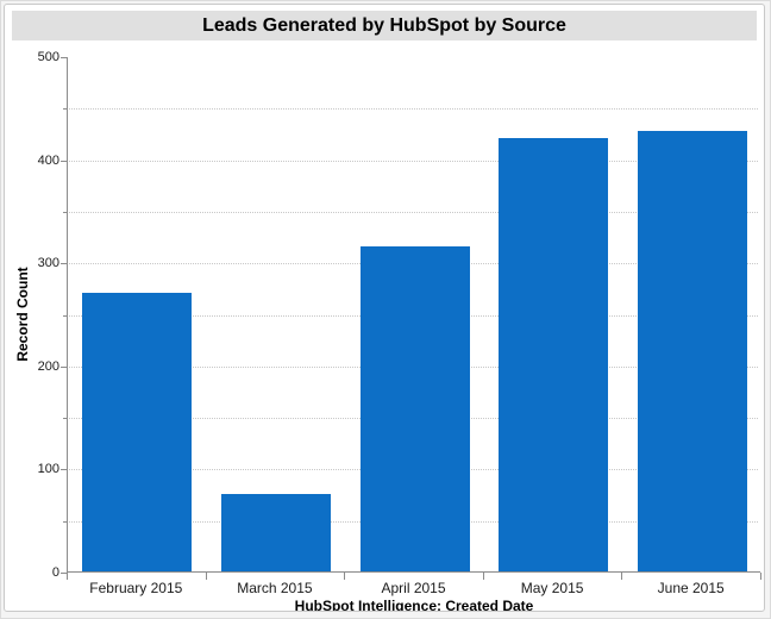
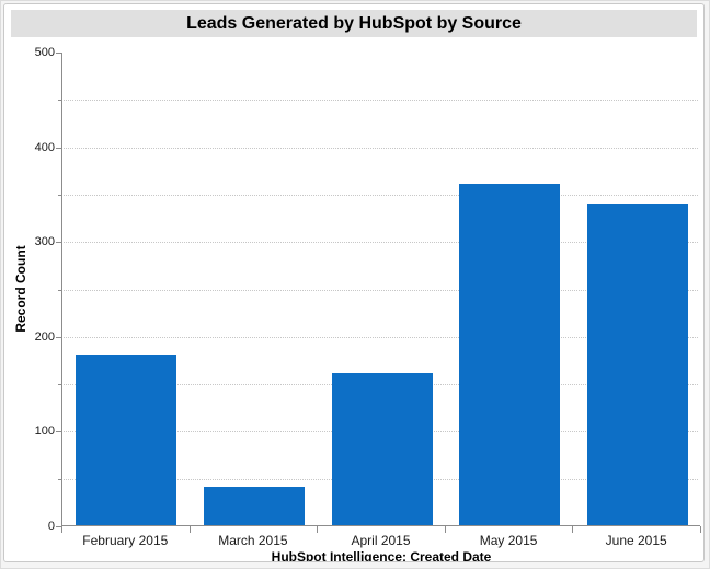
February 2015: 270 -> 180
March 2015: 80 -> 40
April 2015: 320 -> 160
May 2015: 420 -> 360
June 2015: 430 -> 340
